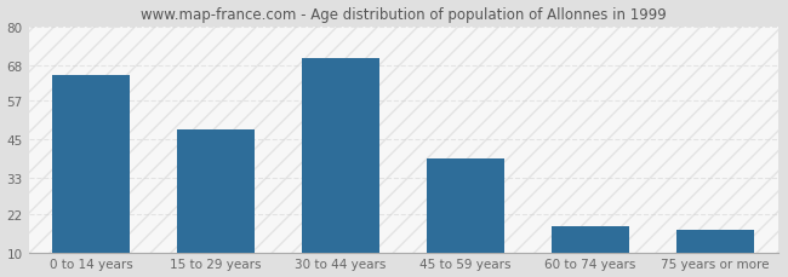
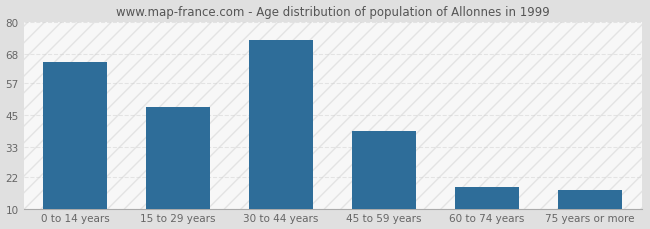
30 to 44 years: 70 -> 73
